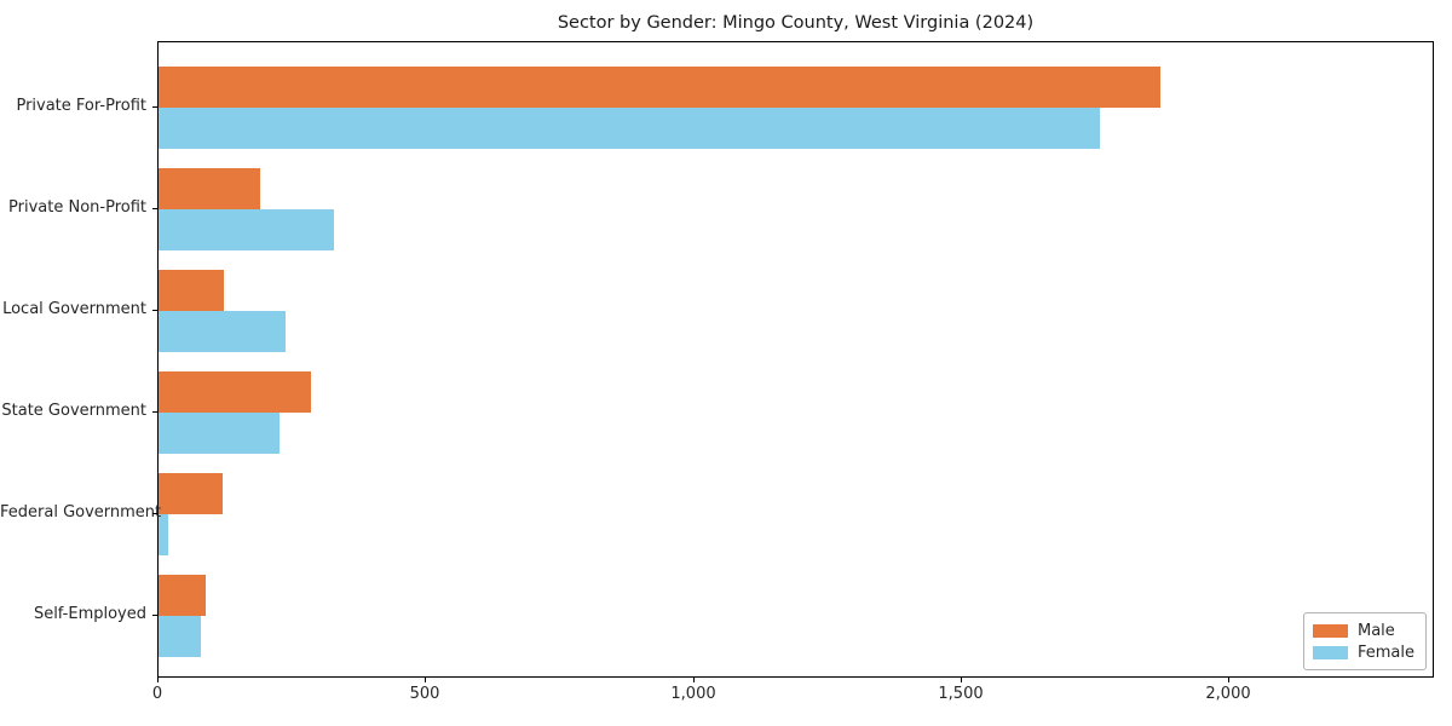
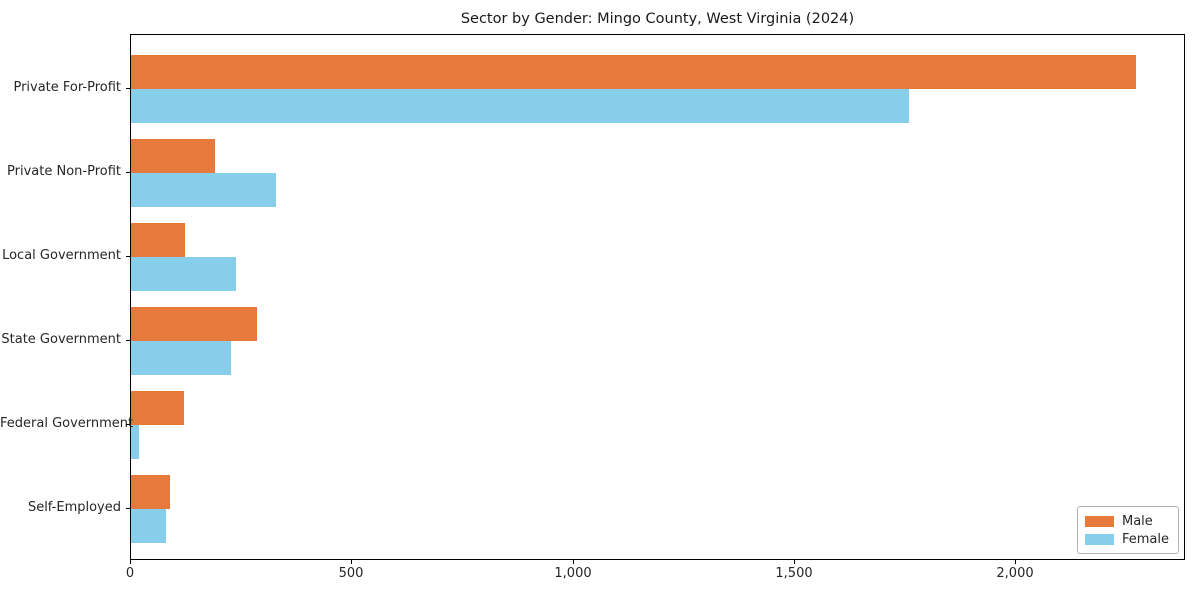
Male/Private For-Profit: 1870 -> 2270
